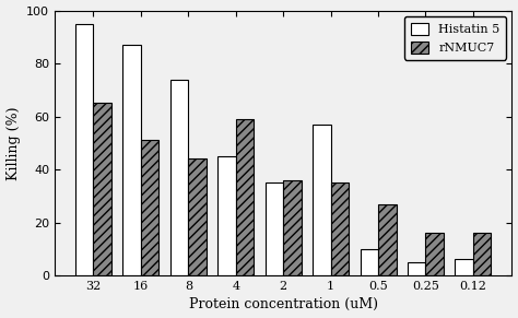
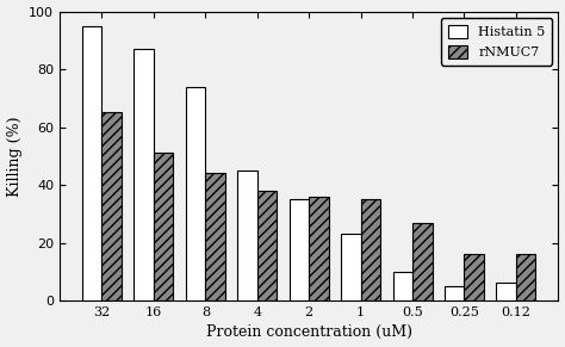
rNMUC7/4: 59 -> 38
Histatin 5/1: 57 -> 23
